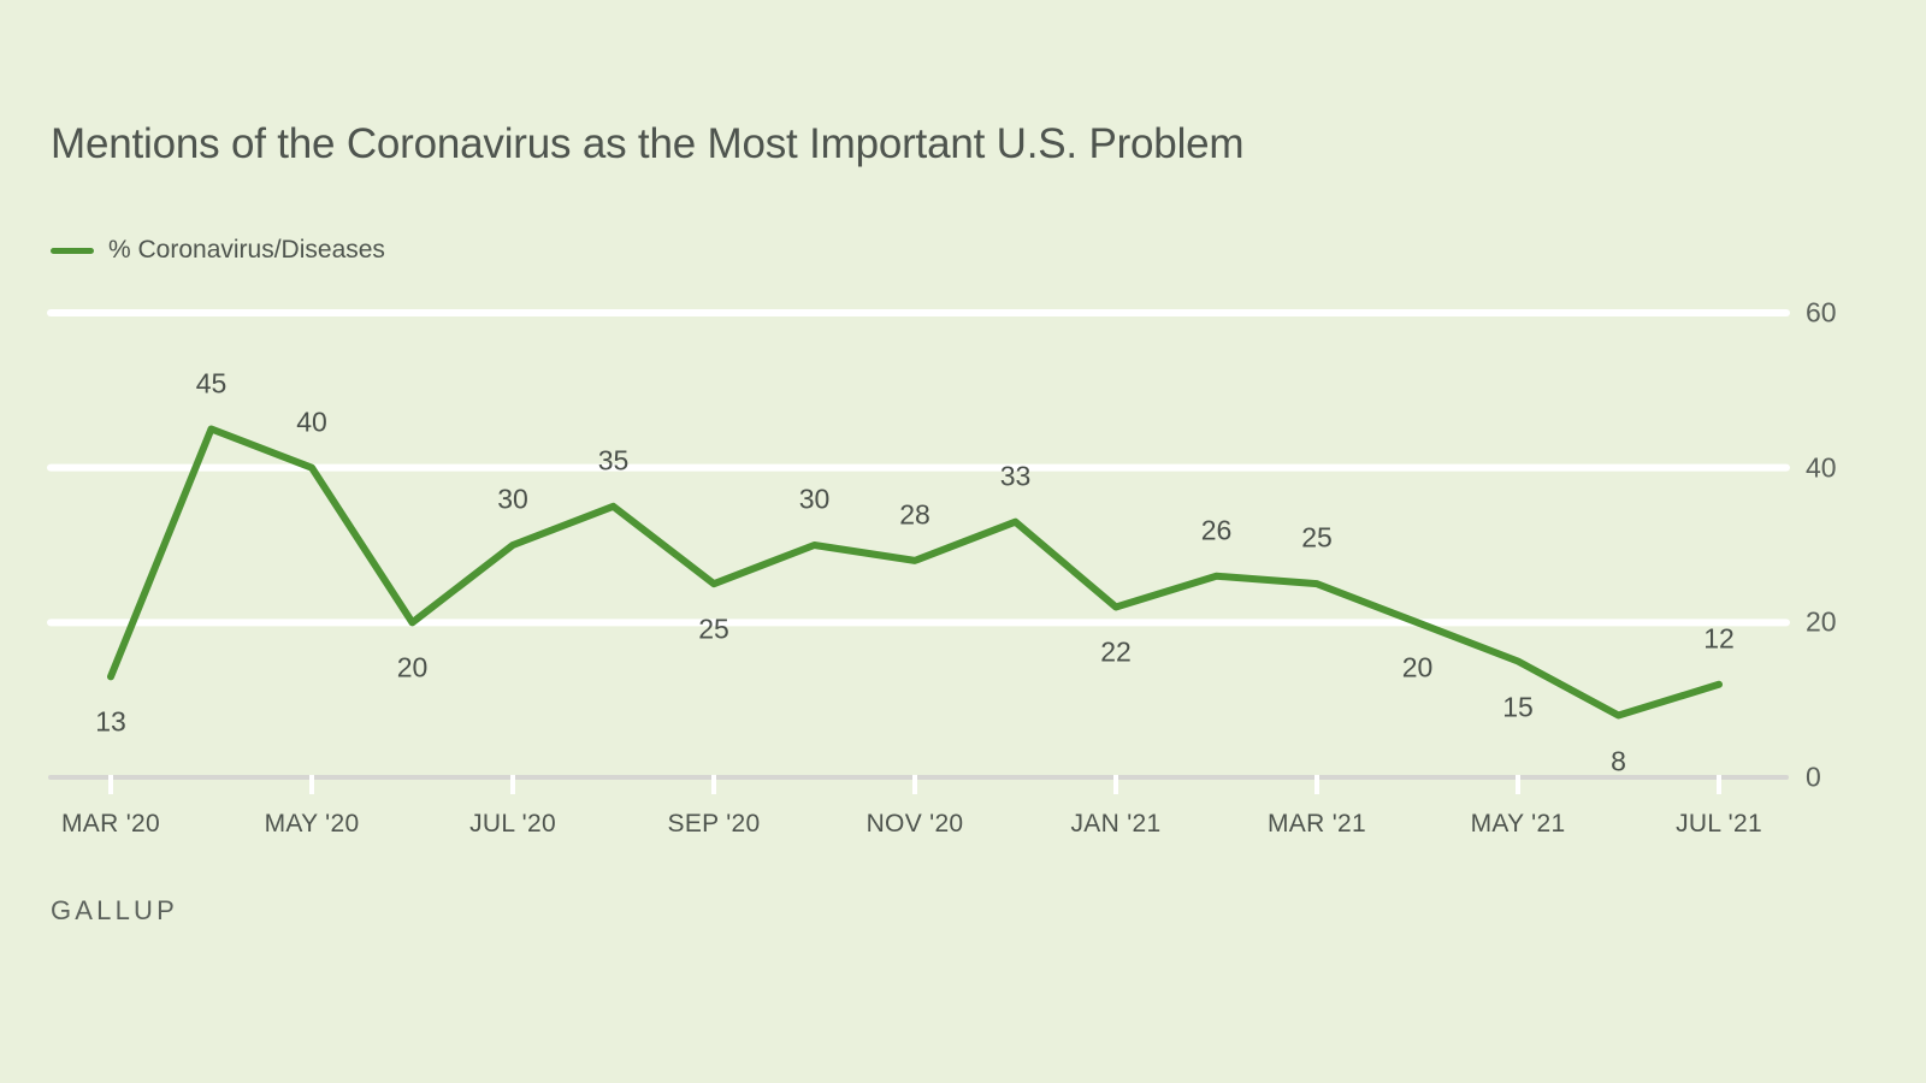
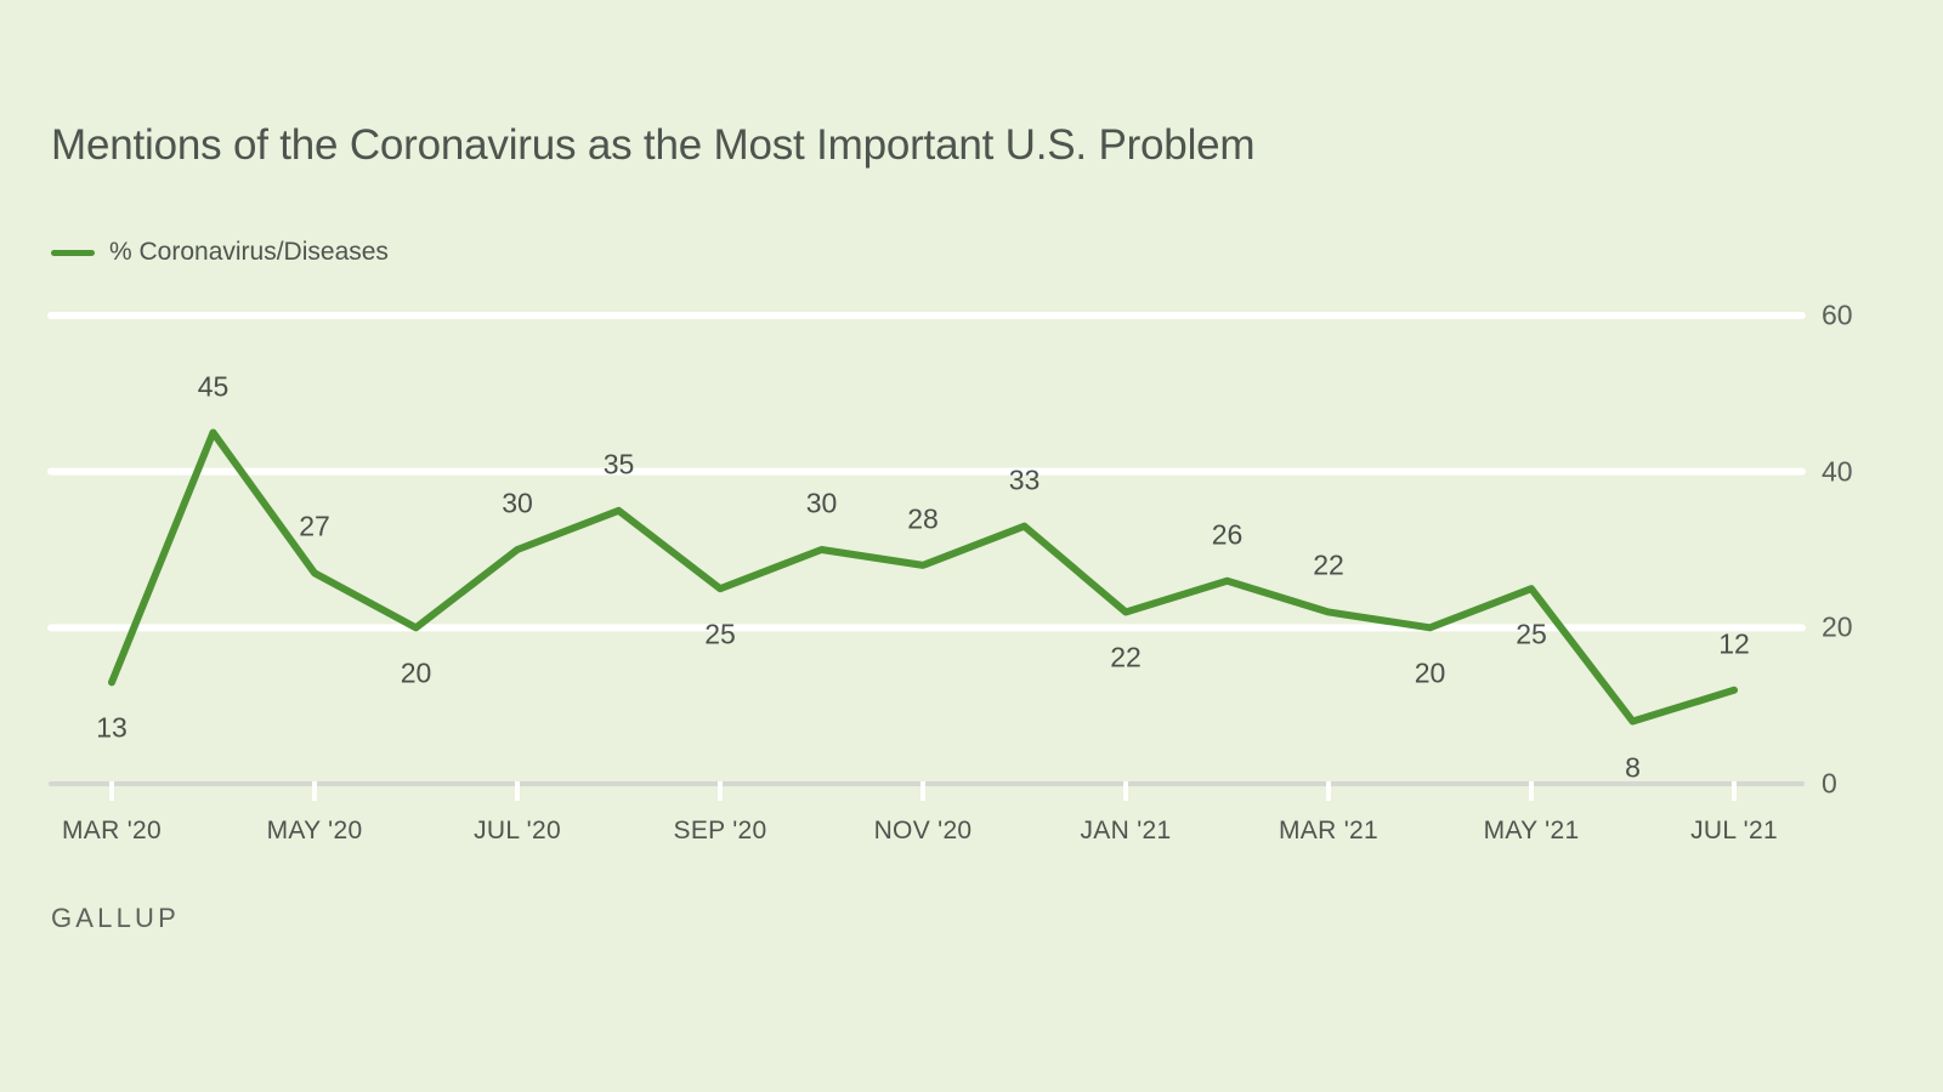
MAY '20: 40 -> 27
MAR '21: 25 -> 22
MAY '21: 15 -> 25
